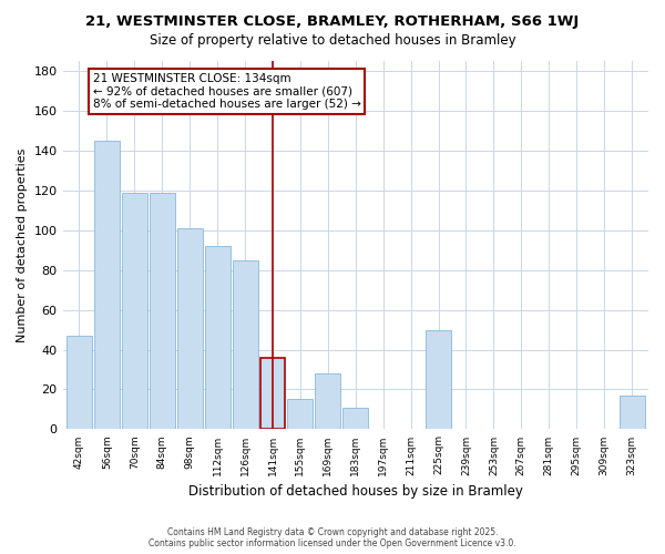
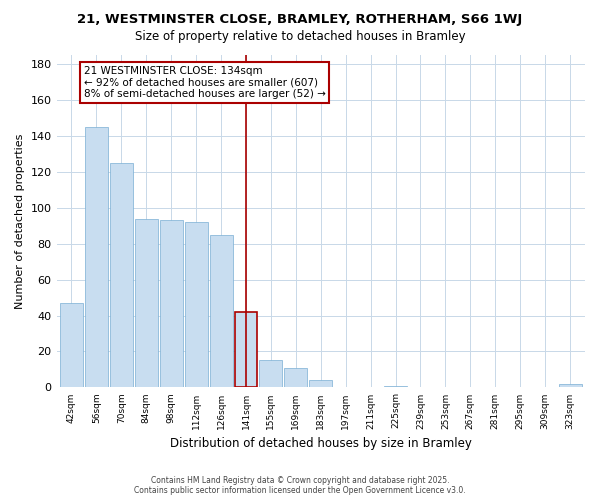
70sqm: 119 -> 125
84sqm: 119 -> 94
98sqm: 101 -> 93
141sqm: 36 -> 42
169sqm: 28 -> 11
183sqm: 11 -> 4
225sqm: 50 -> 1
323sqm: 17 -> 2
